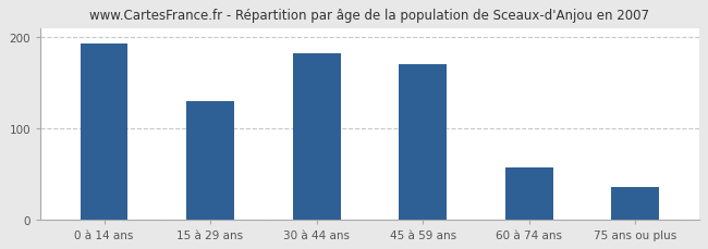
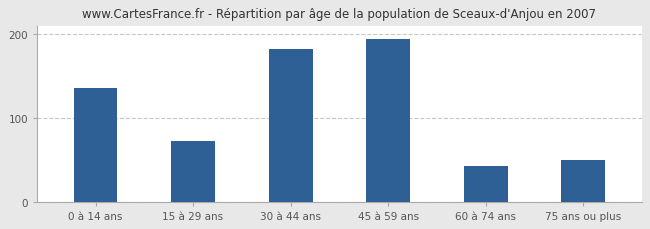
0 à 14 ans: 193 -> 136
15 à 29 ans: 130 -> 72
45 à 59 ans: 170 -> 194
60 à 74 ans: 57 -> 42
75 ans ou plus: 35 -> 50
